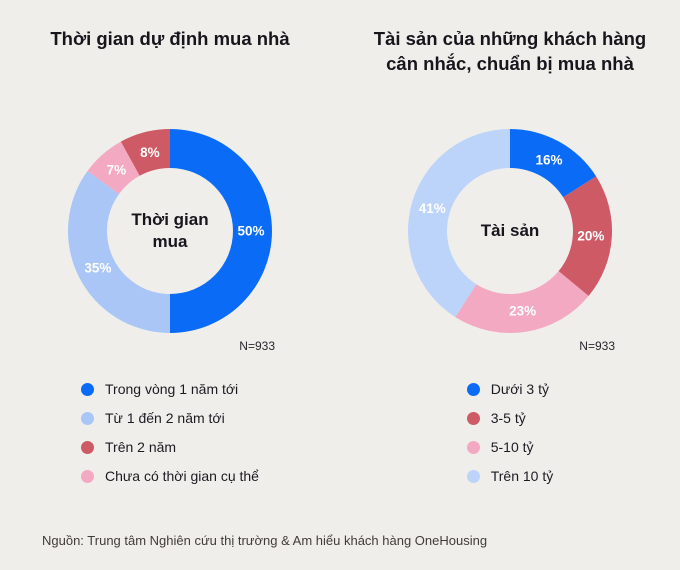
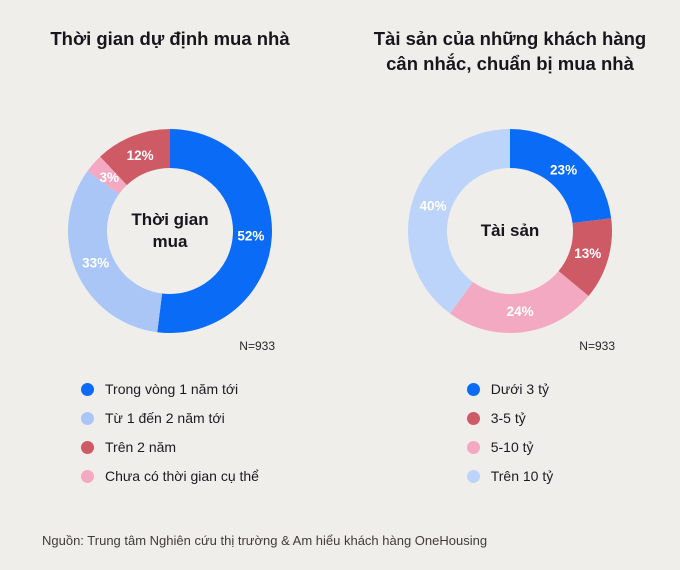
Thời gian dự định mua nhà/Trong vòng 1 năm tới: 50% -> 52%
Thời gian dự định mua nhà/Từ 1 đến 2 năm tới: 35% -> 33%
Thời gian dự định mua nhà/Chưa có thời gian cụ thể: 7% -> 3%
Thời gian dự định mua nhà/Trên 2 năm: 8% -> 12%
Tài sản của những khách hàng cân nhắc, chuẩn bị mua nhà/Dưới 3 tỷ: 16% -> 23%
Tài sản của những khách hàng cân nhắc, chuẩn bị mua nhà/3-5 tỷ: 20% -> 13%
Tài sản của những khách hàng cân nhắc, chuẩn bị mua nhà/5-10 tỷ: 23% -> 24%
Tài sản của những khách hàng cân nhắc, chuẩn bị mua nhà/Trên 10 tỷ: 41% -> 40%
